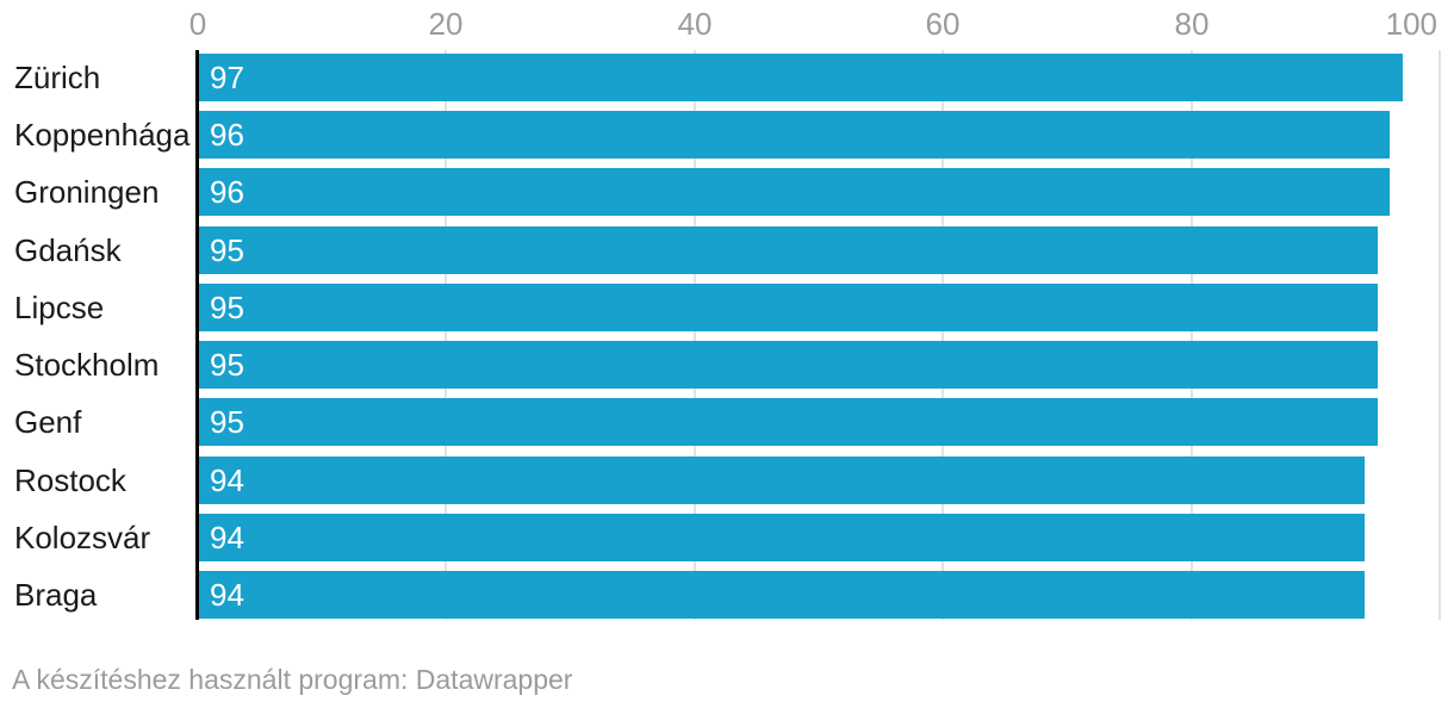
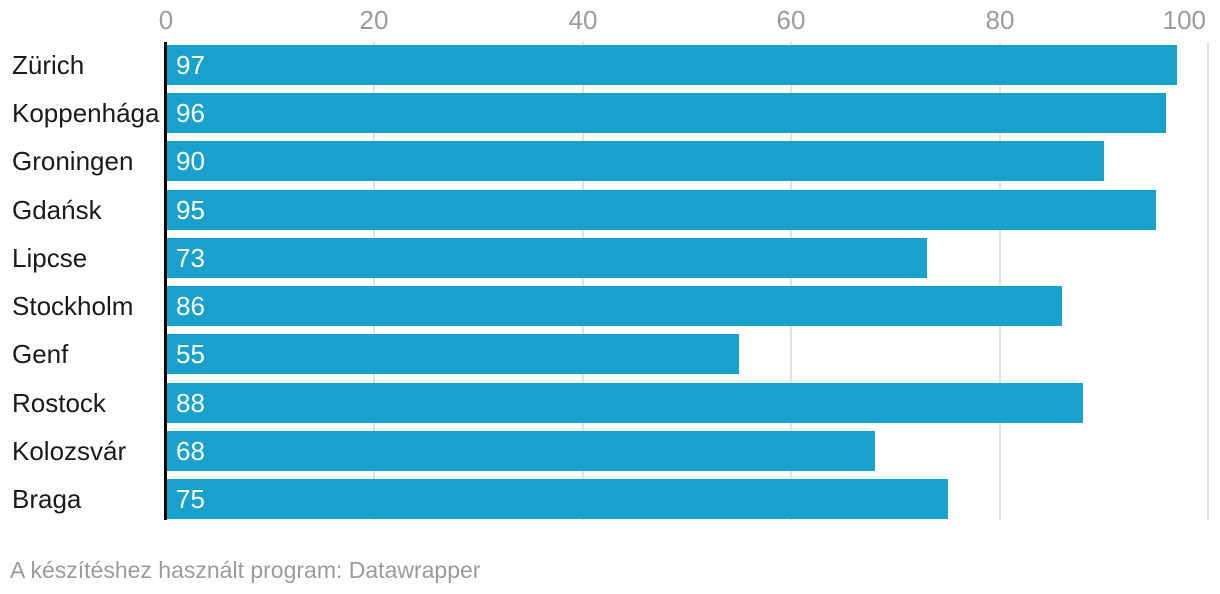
Groningen: 96 -> 90
Lipcse: 95 -> 73
Stockholm: 95 -> 86
Genf: 95 -> 55
Rostock: 94 -> 88
Kolozsvár: 94 -> 68
Braga: 94 -> 75
